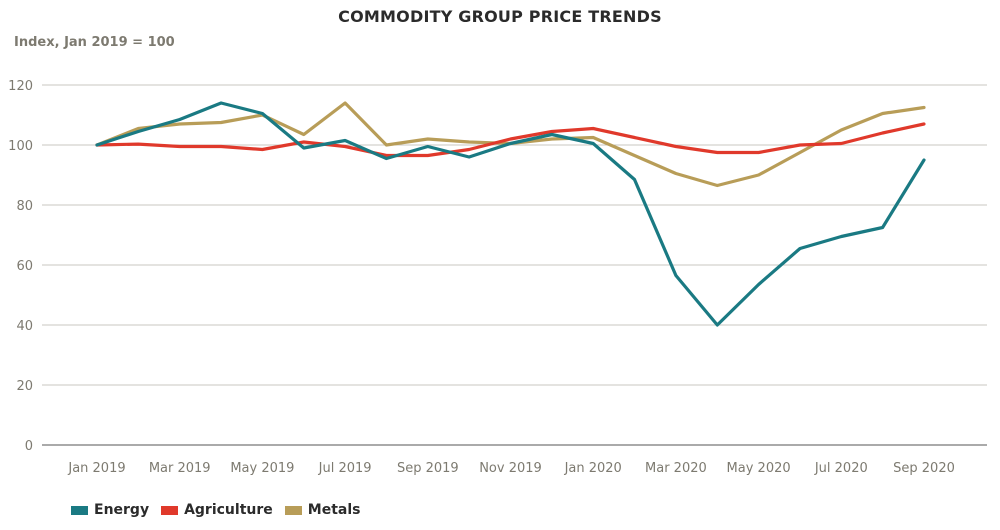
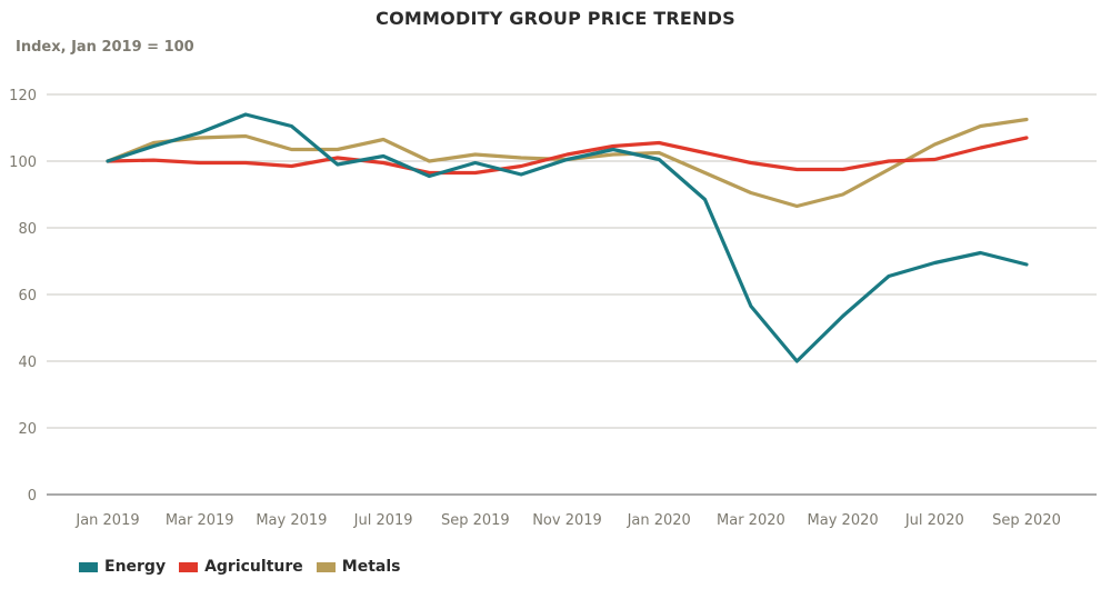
Metals/May 2019: 110 -> 104
Metals/Jul 2019: 114 -> 106
Energy/Sep 2020: 95 -> 69
